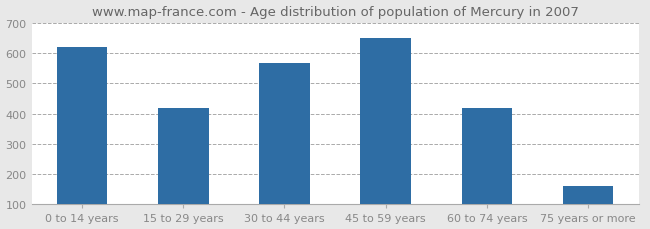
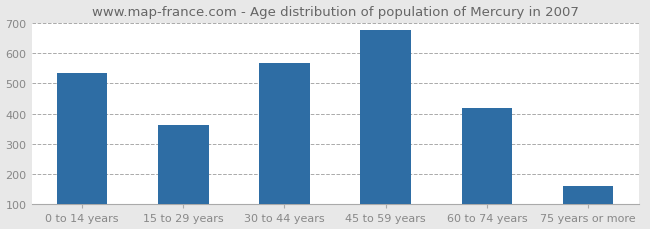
0 to 14 years: 620 -> 533
15 to 29 years: 420 -> 363
45 to 59 years: 650 -> 675
